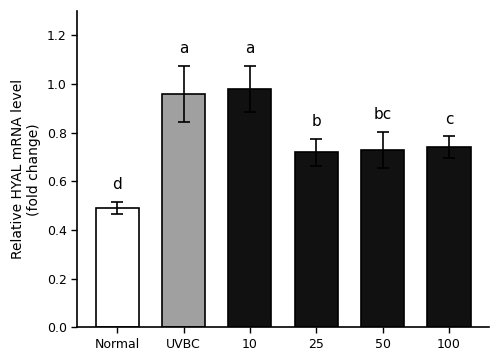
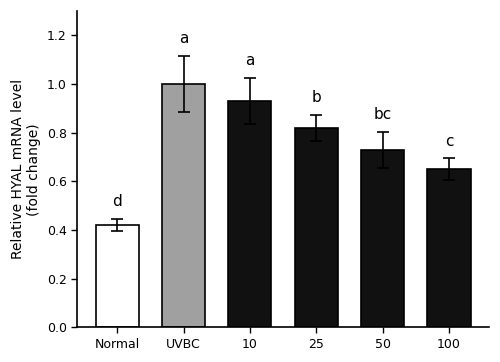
Normal: 0.49 -> 0.42
UVBC: 0.96 -> 1.00
10: 0.98 -> 0.93
25: 0.72 -> 0.82
100: 0.74 -> 0.65
